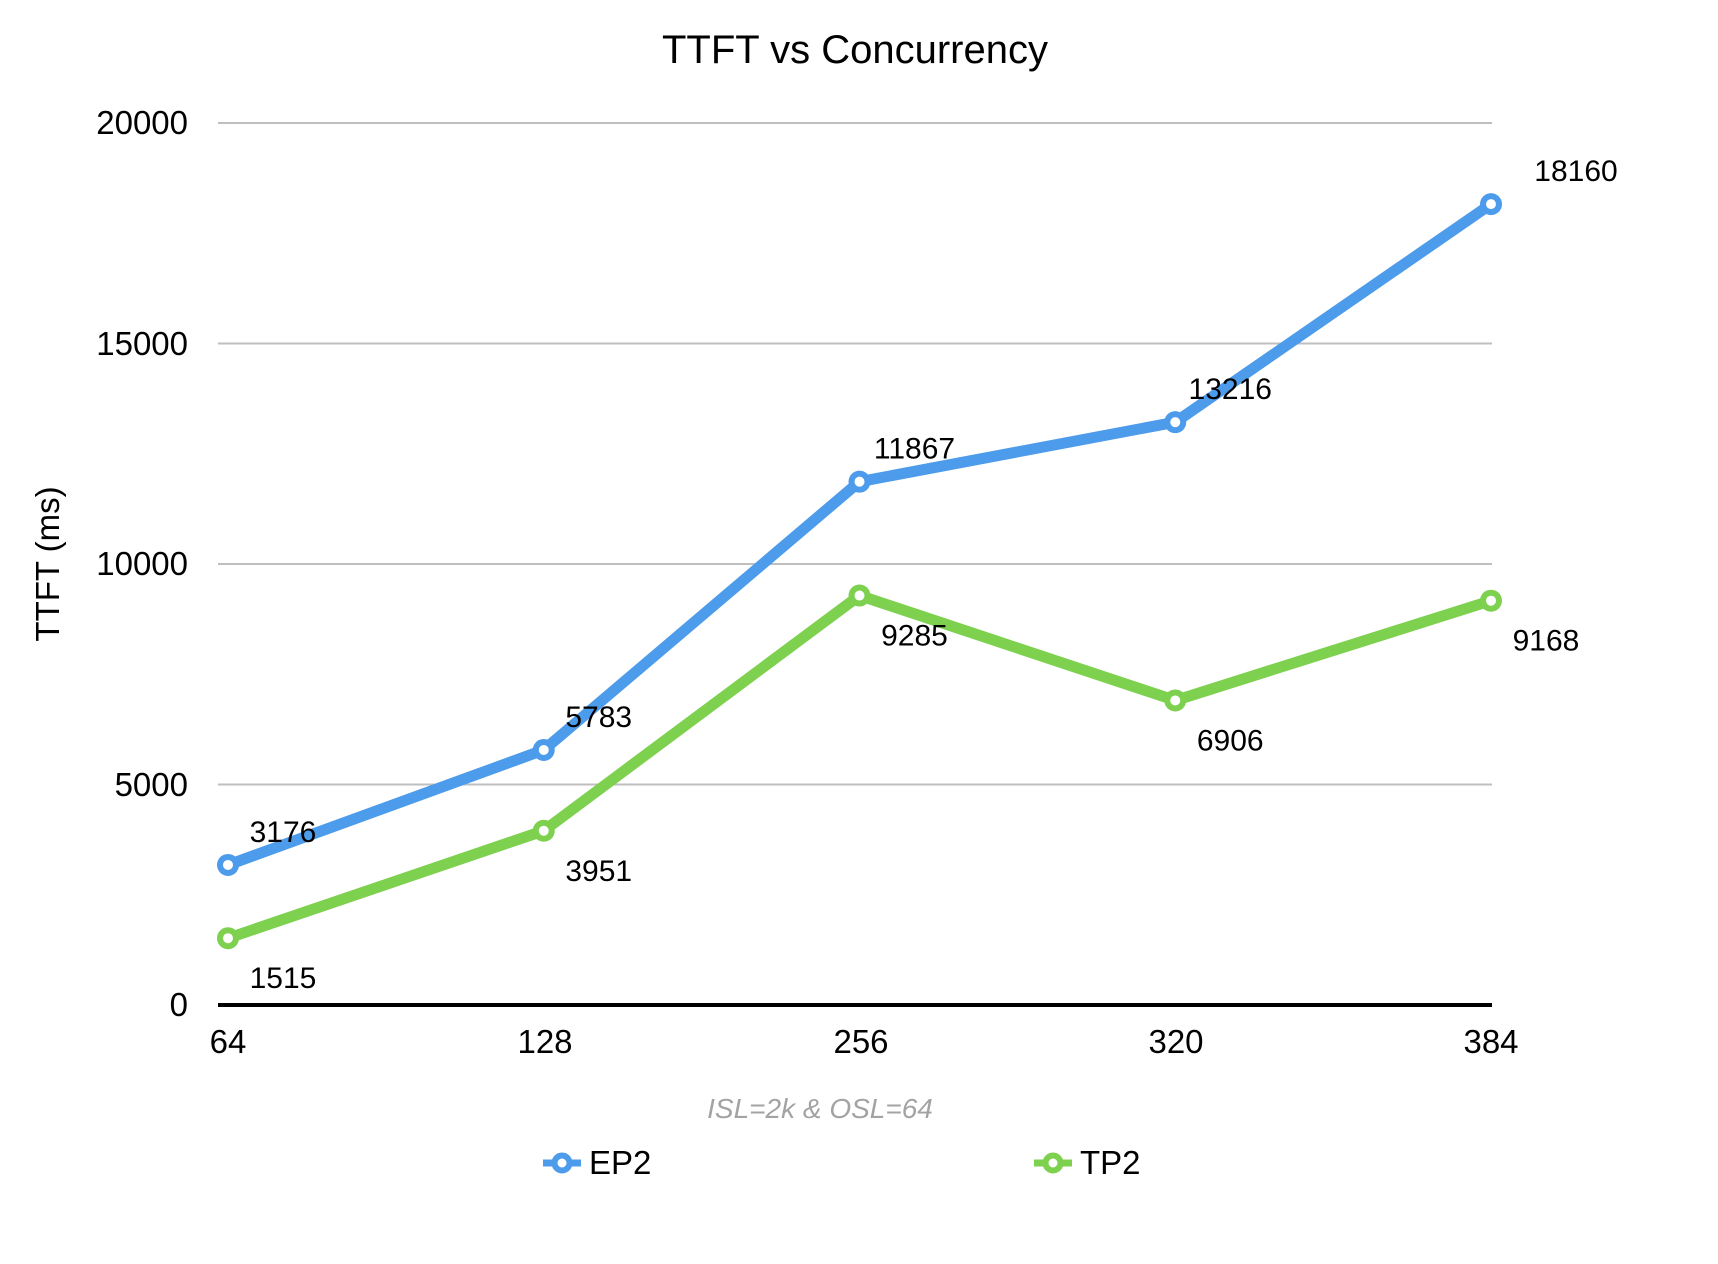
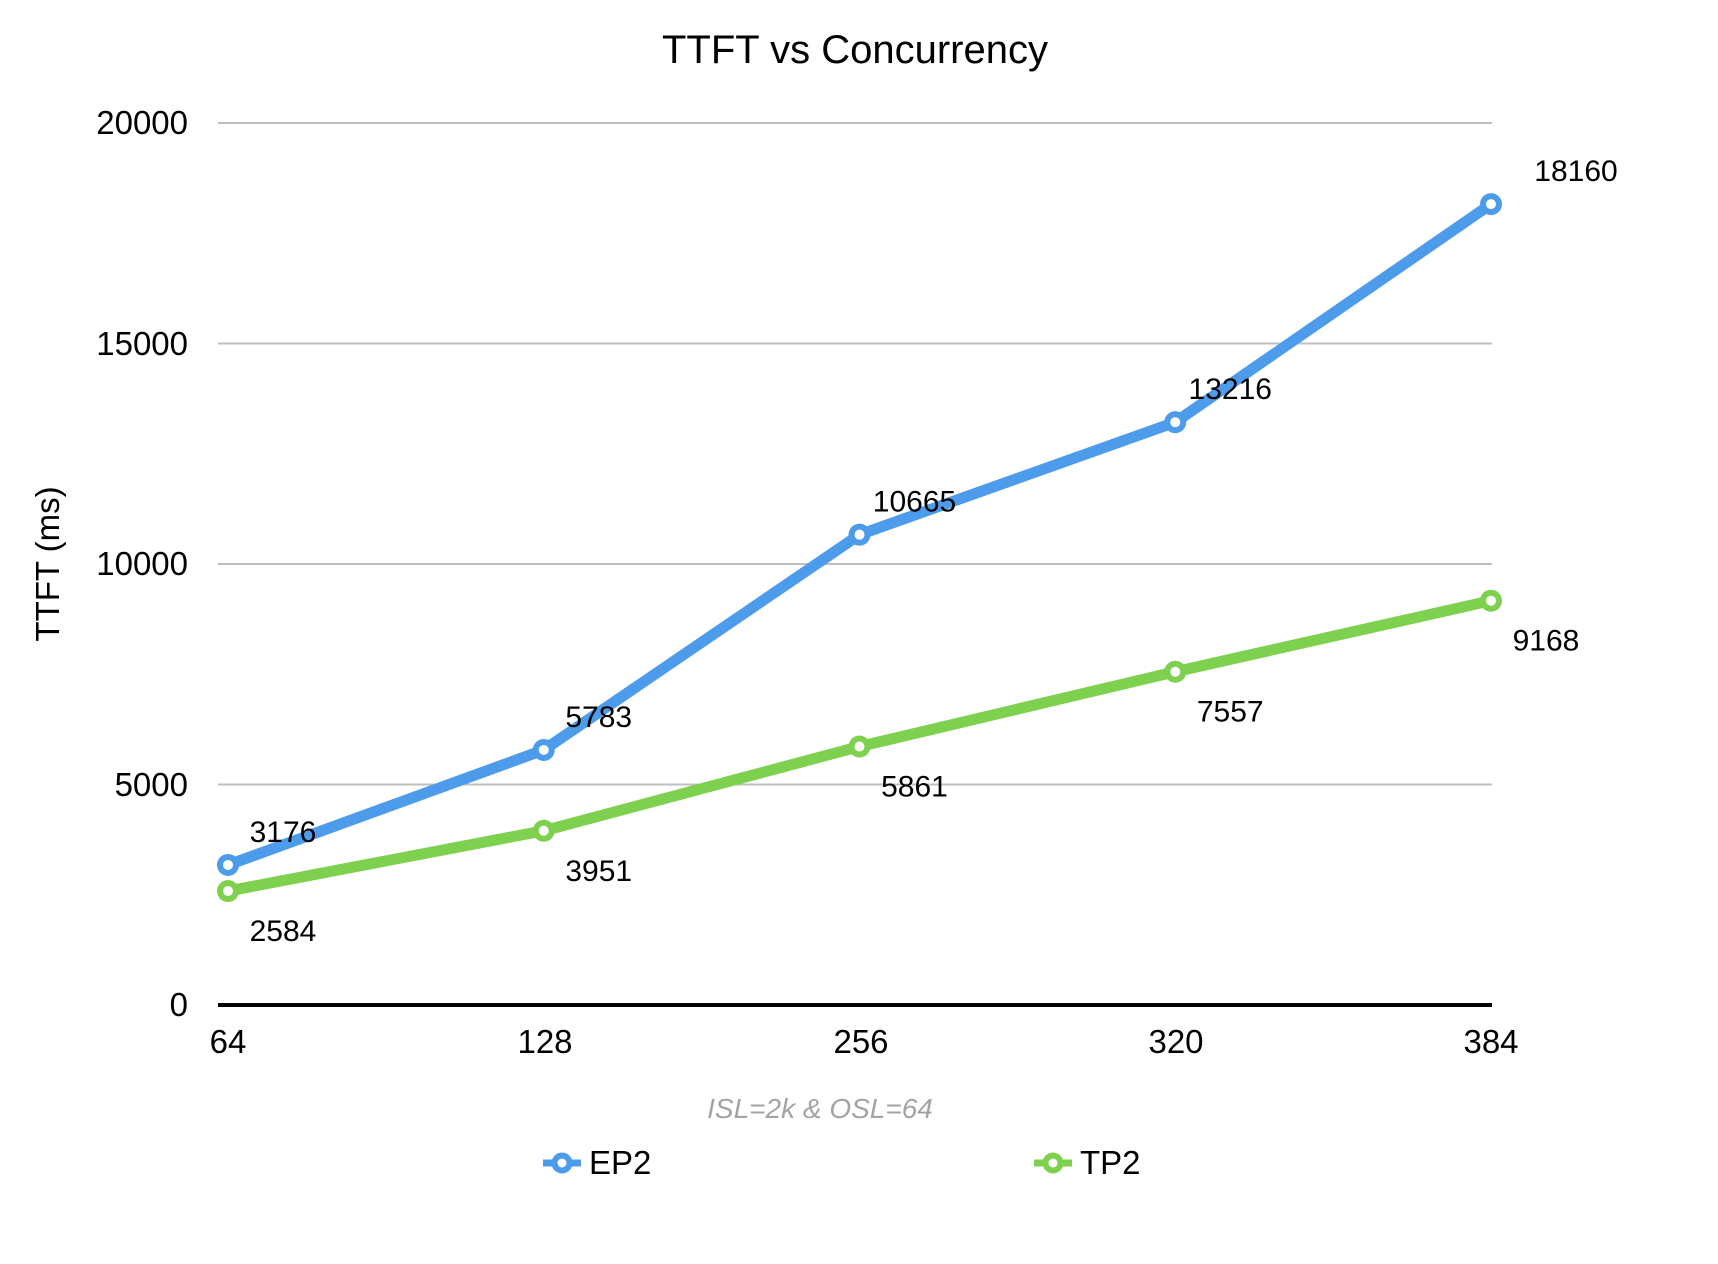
TP2/64: 1515 -> 2584
EP2/256: 11867 -> 10665
TP2/256: 9285 -> 5861
TP2/320: 6906 -> 7557
